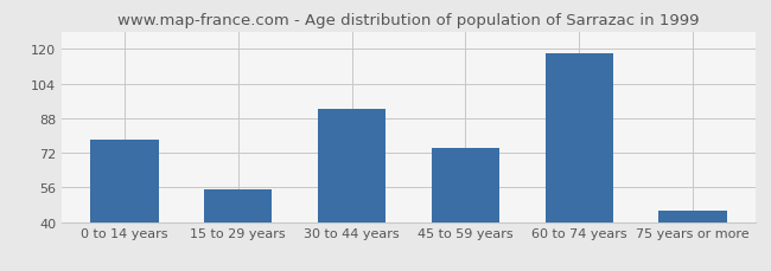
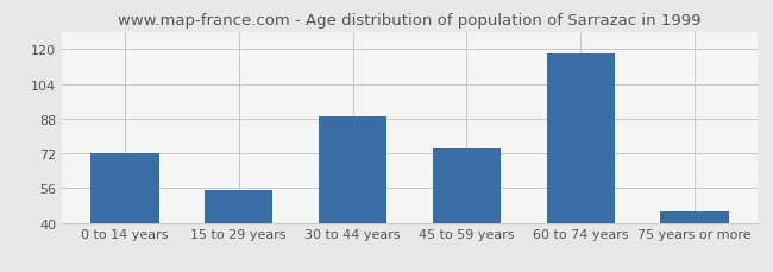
0 to 14 years: 78 -> 72
30 to 44 years: 92 -> 89
